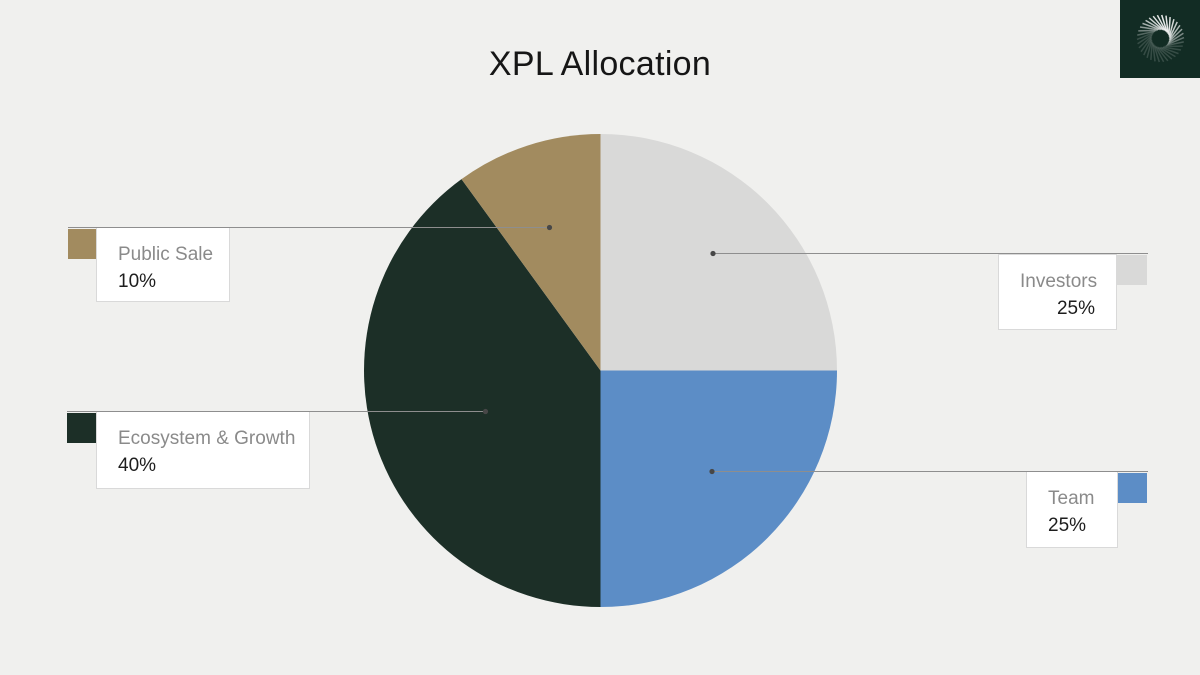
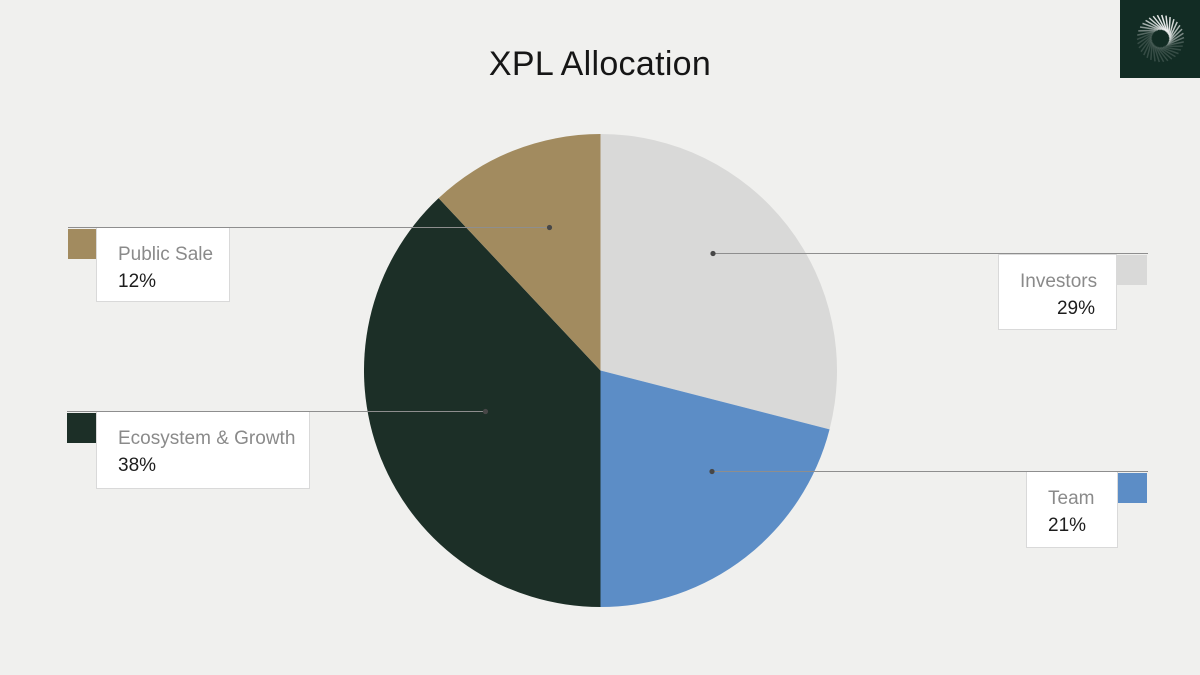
Investors: 25% -> 29%
Team: 25% -> 21%
Ecosystem & Growth: 40% -> 38%
Public Sale: 10% -> 12%
